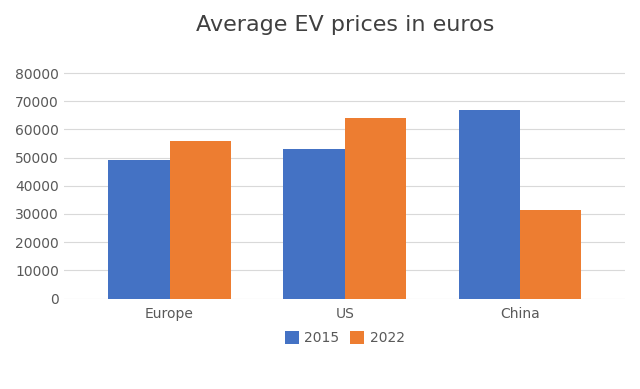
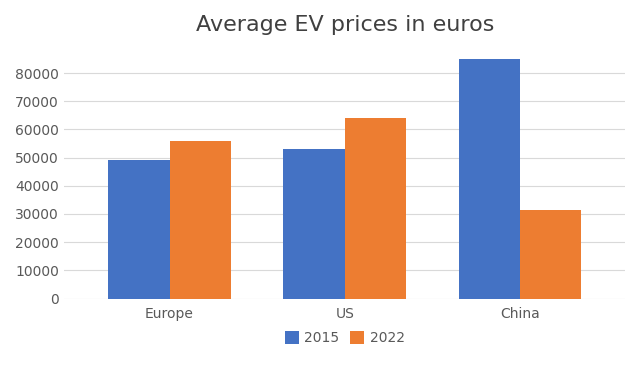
2015/China: 67000 -> 85000
